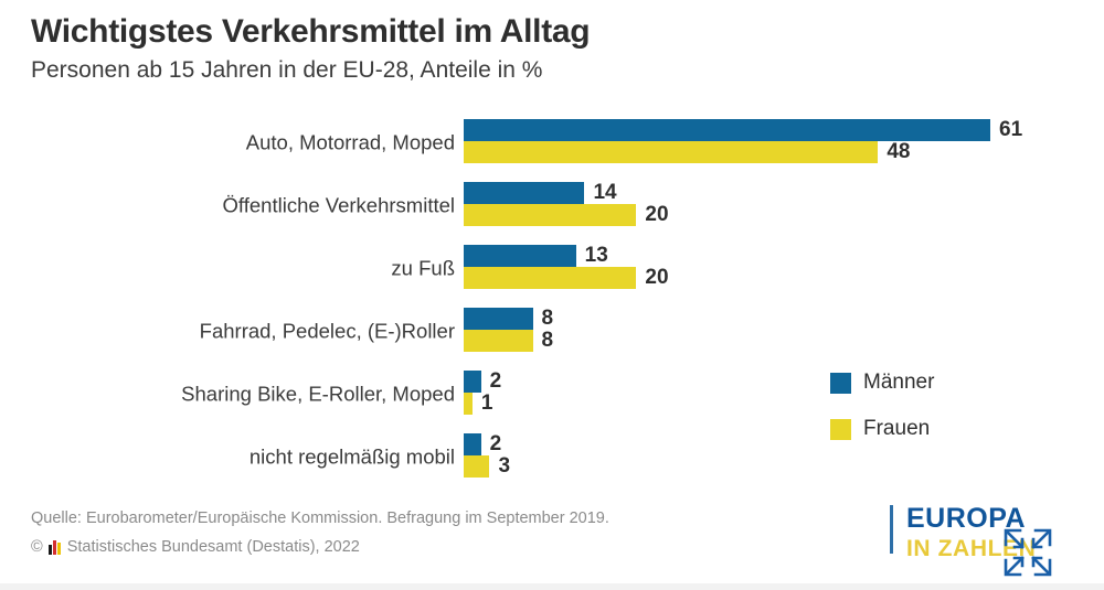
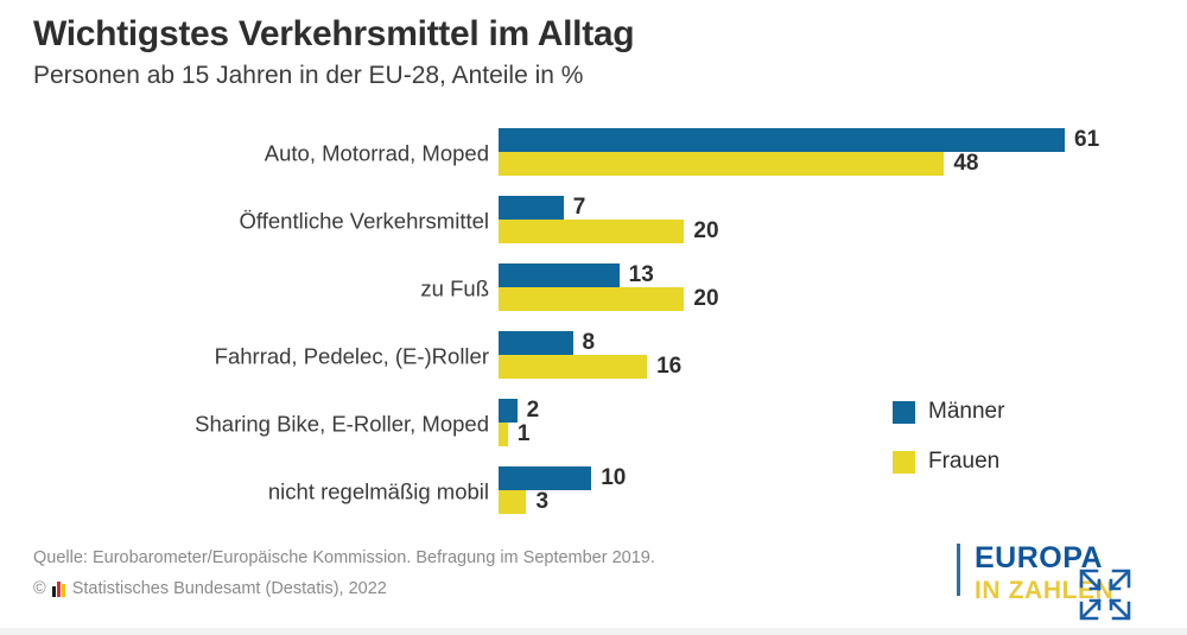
Männer/Öffentliche Verkehrsmittel: 14 -> 7
Frauen/Fahrrad, Pedelec, (E-)Roller: 8 -> 16
Männer/nicht regelmäßig mobil: 2 -> 10
